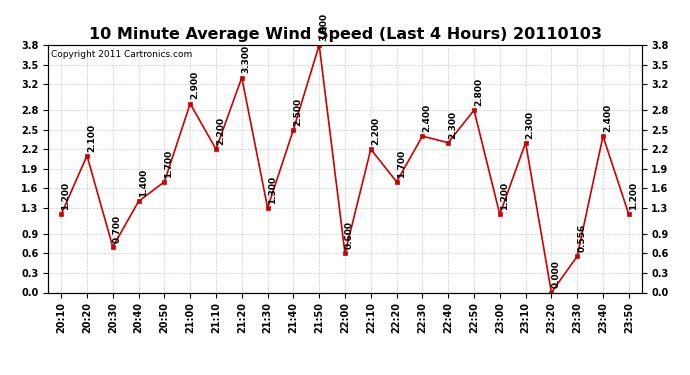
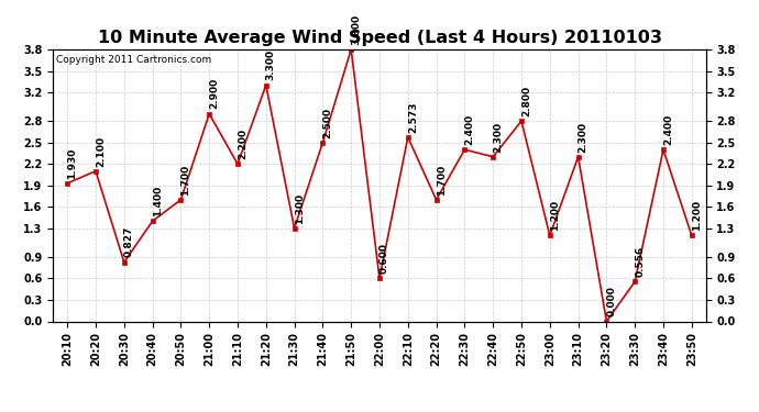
20:10: 1.200 -> 1.930
20:30: 0.700 -> 0.827
22:10: 2.200 -> 2.573
